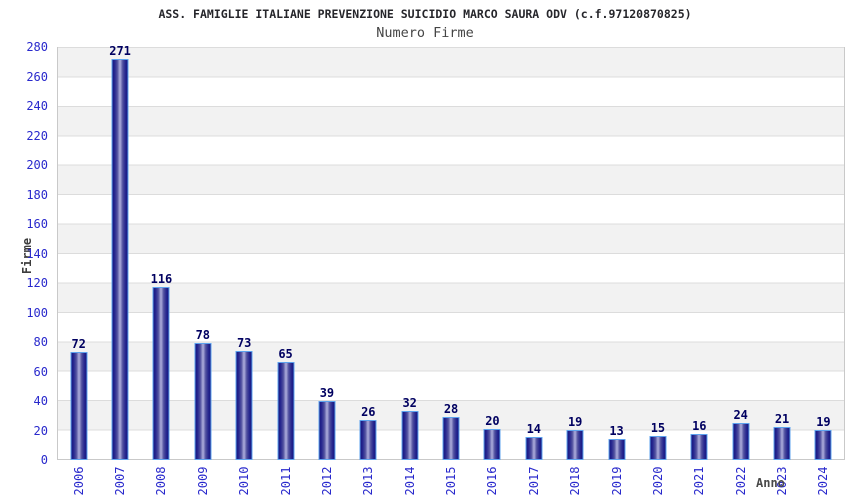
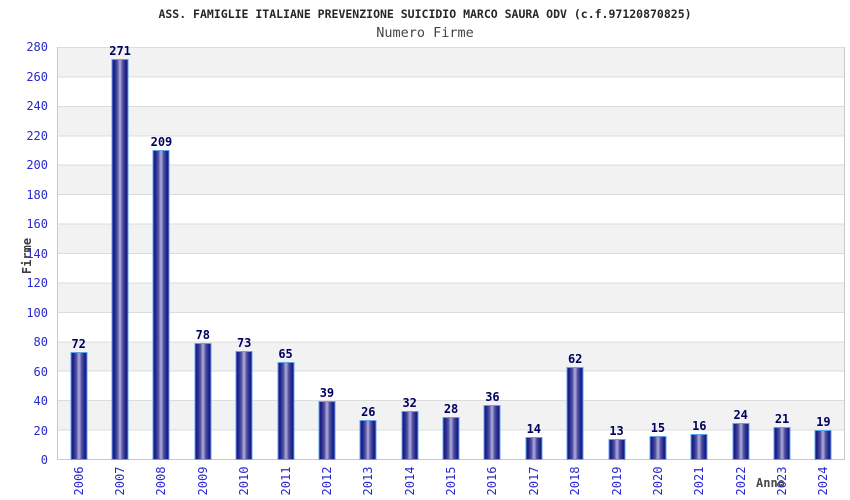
2008: 116 -> 209
2016: 20 -> 36
2018: 19 -> 62
